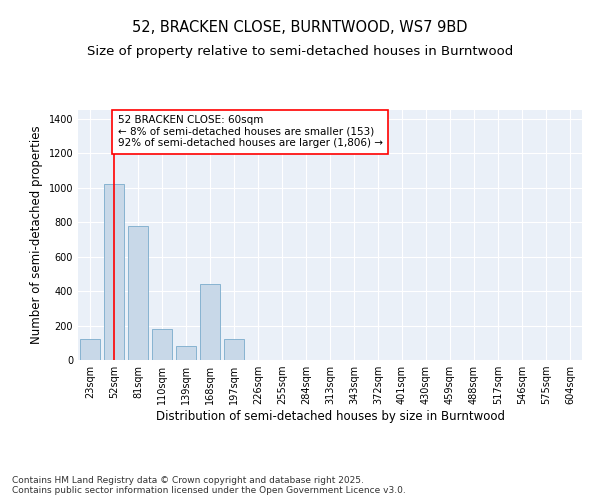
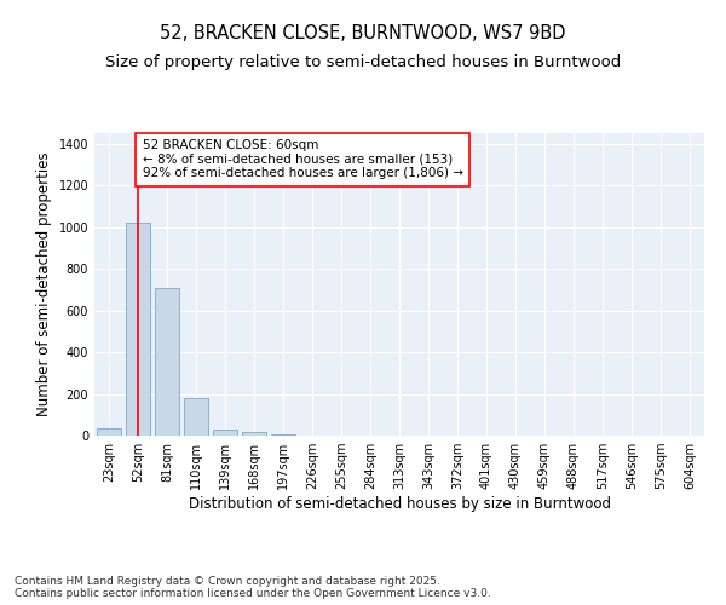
23sqm: 120 -> 40
81sqm: 780 -> 710
139sqm: 80 -> 30
168sqm: 440 -> 20
197sqm: 120 -> 0
